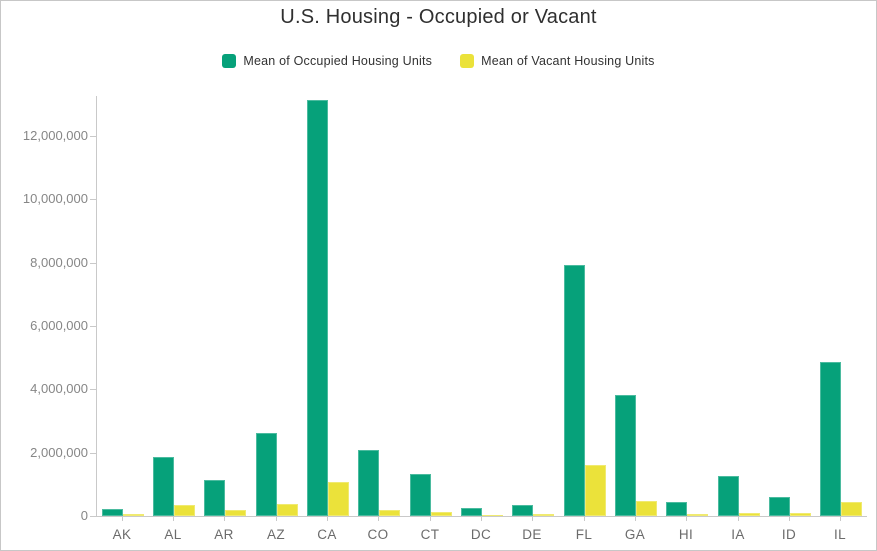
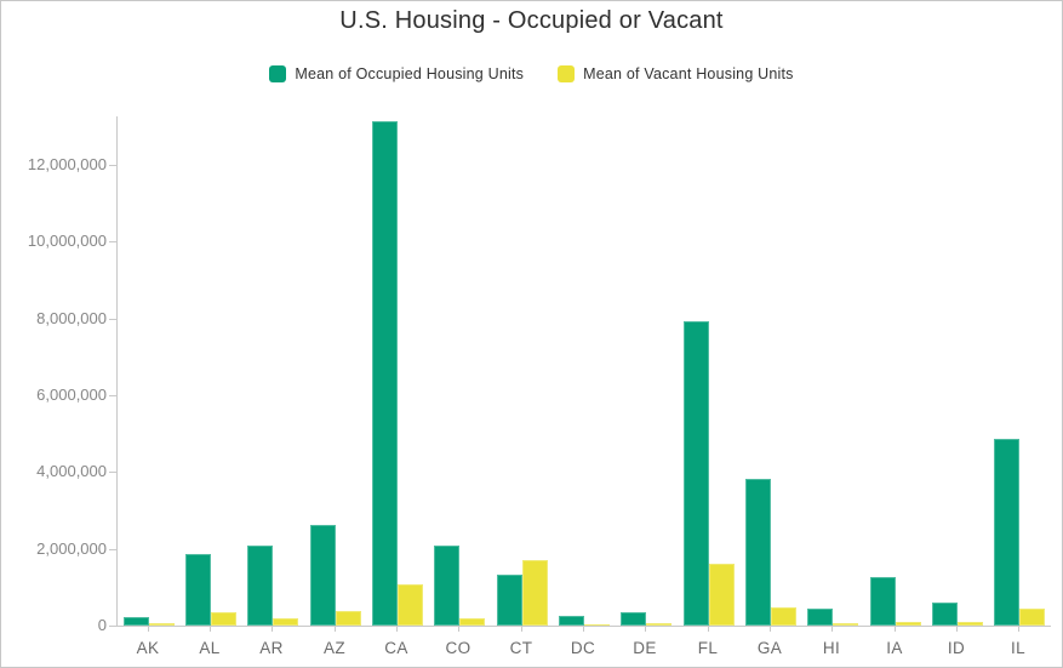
Mean of Occupied Housing Units/AR: 1100000 -> 2100000
Mean of Vacant Housing Units/CT: 100000 -> 1700000
